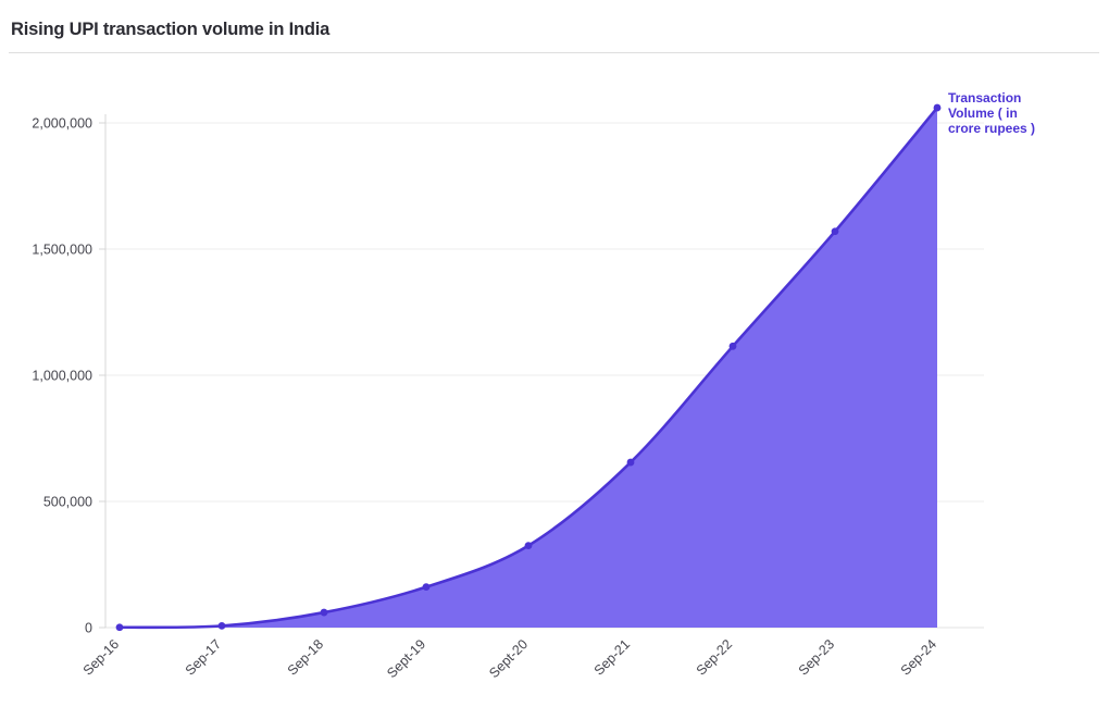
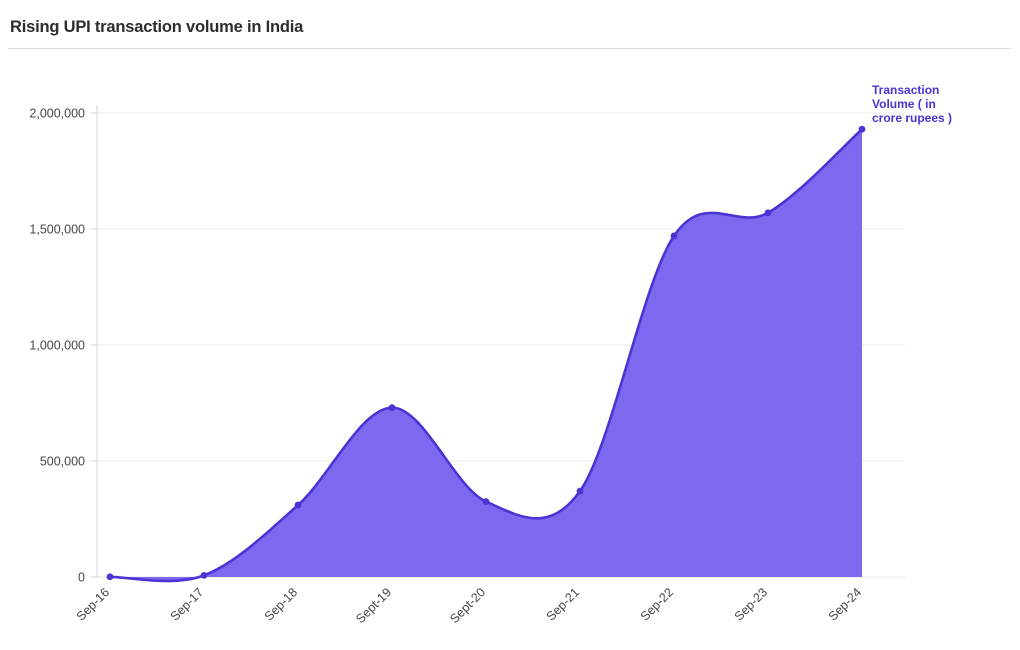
Sep-18: 60000 -> 310000
Sept-19: 160000 -> 730000
Sep-21: 660000 -> 370000
Sep-22: 1120000 -> 1470000
Sep-24: 2060000 -> 1930000
